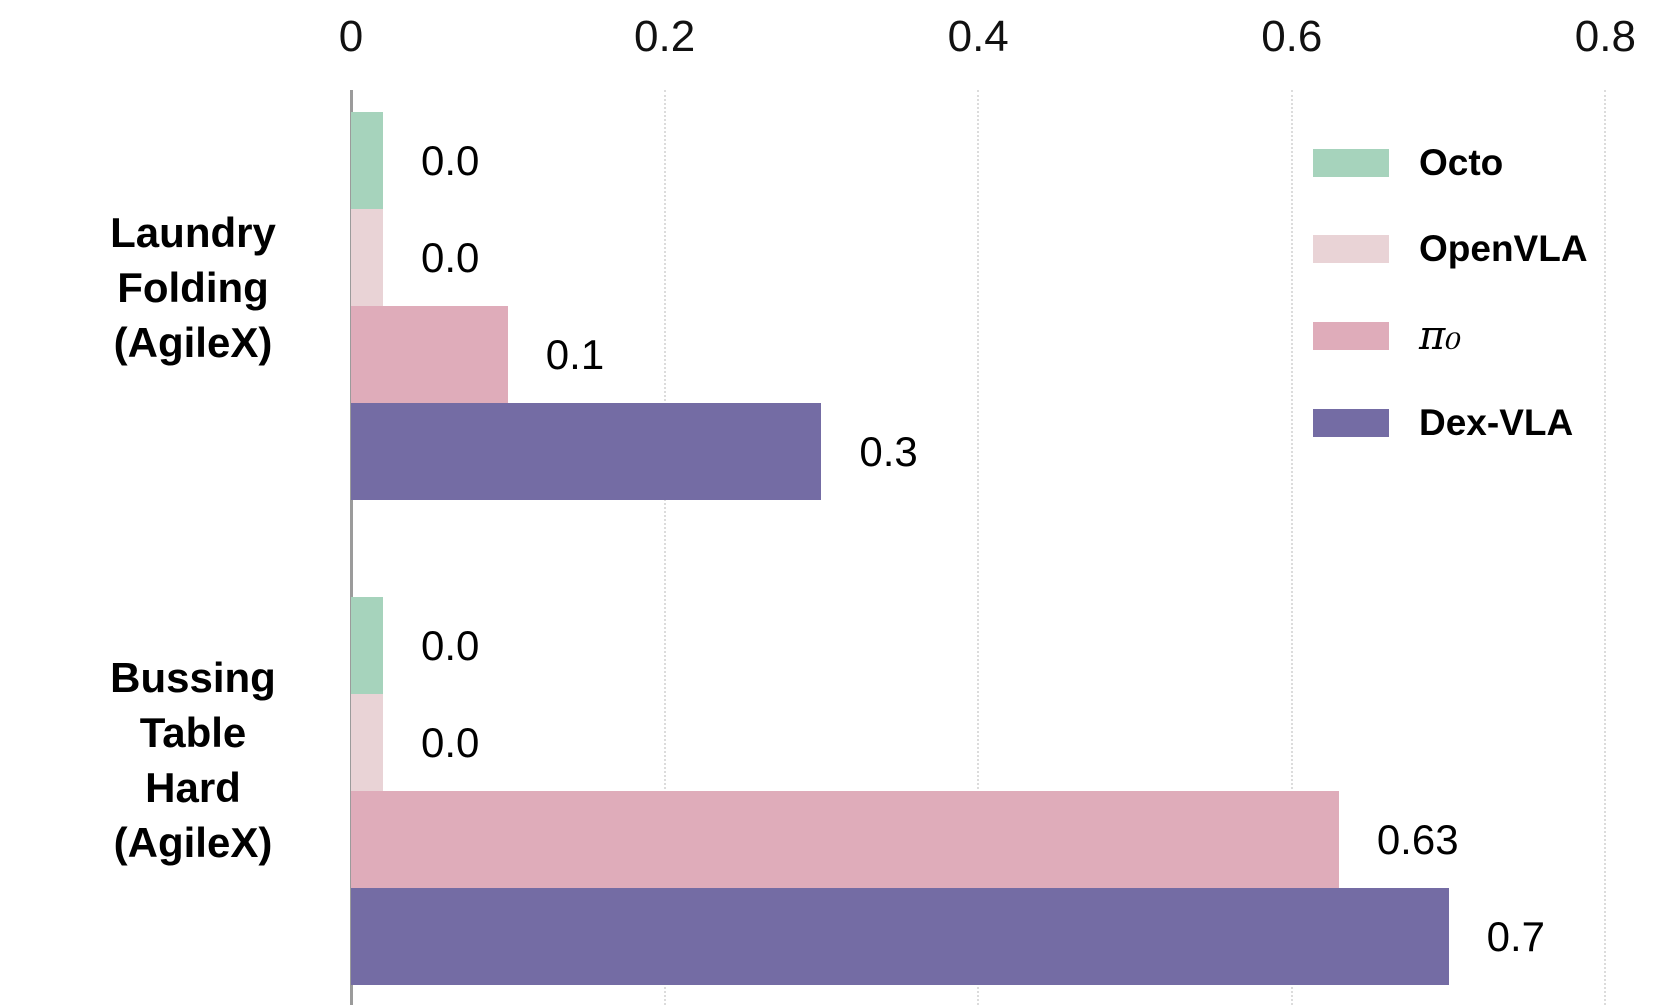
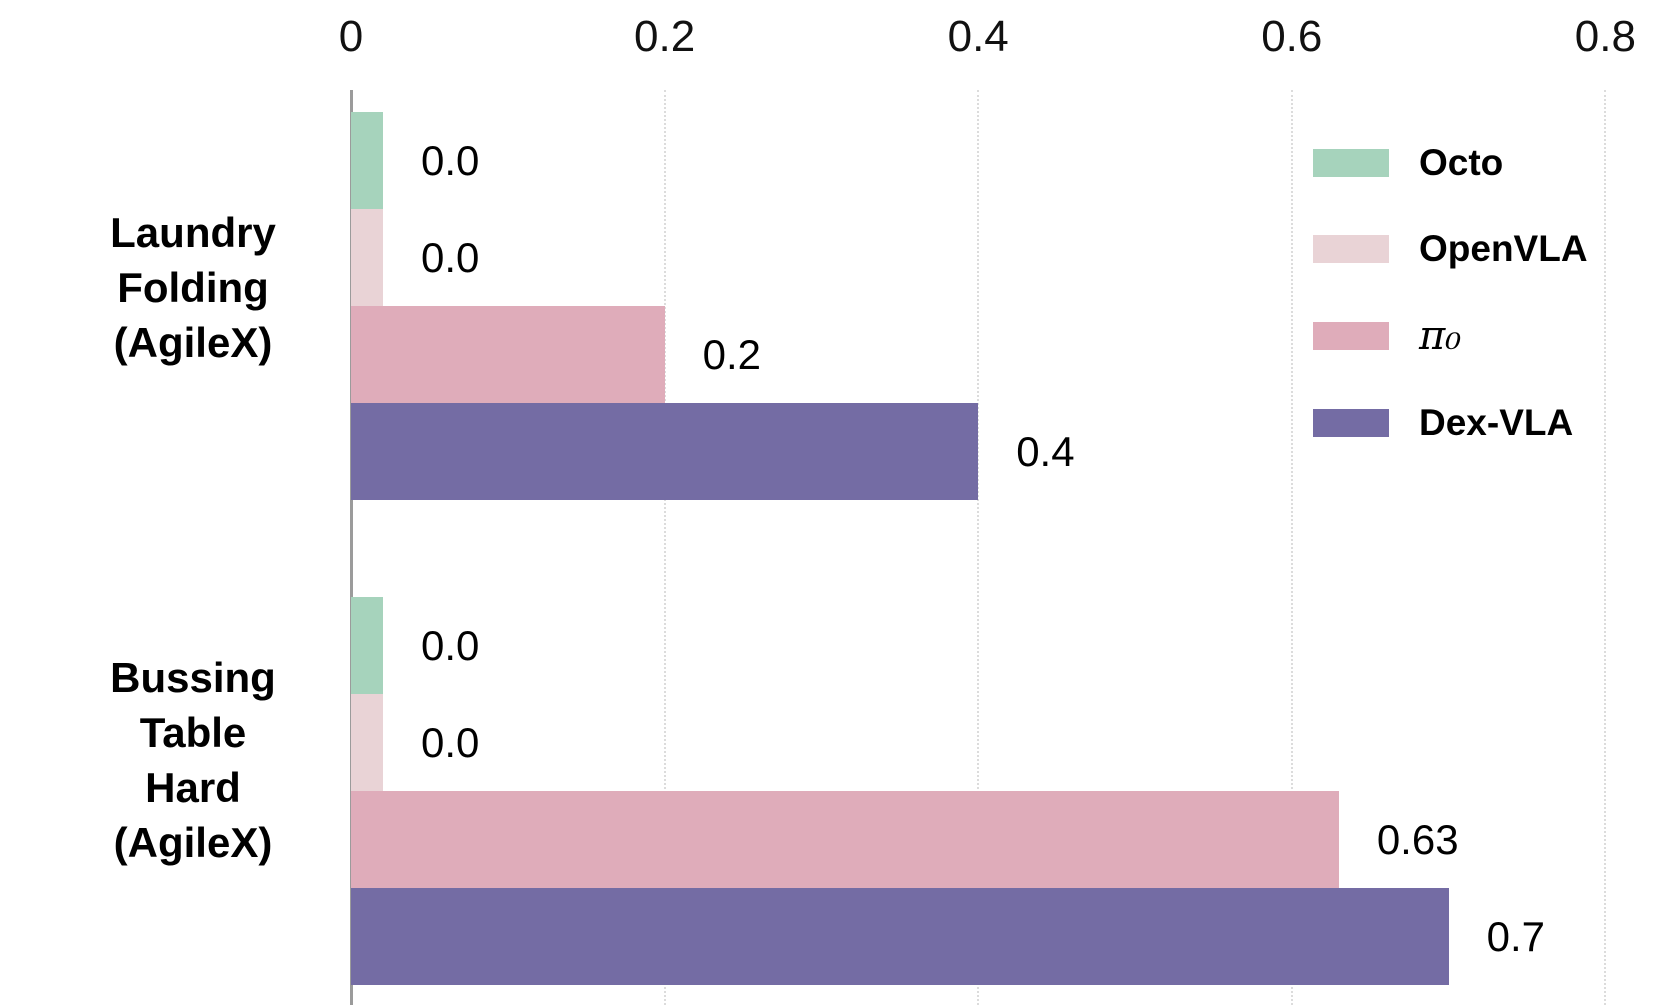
π₀/Laundry Folding (AgileX): 0.1 -> 0.2
Dex-VLA/Laundry Folding (AgileX): 0.3 -> 0.4
